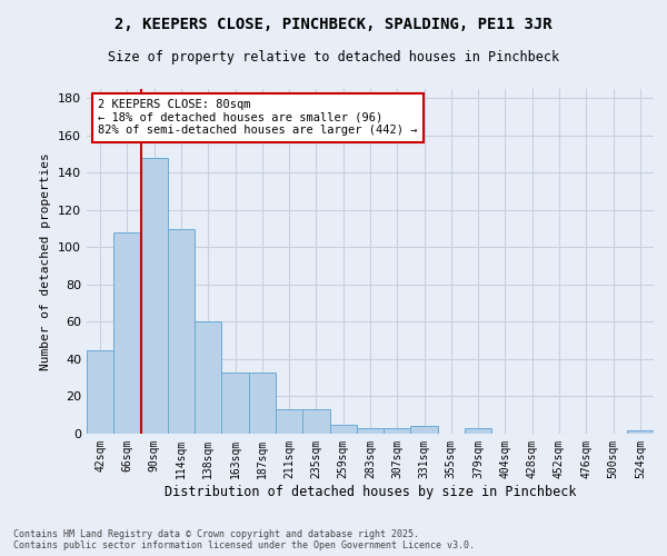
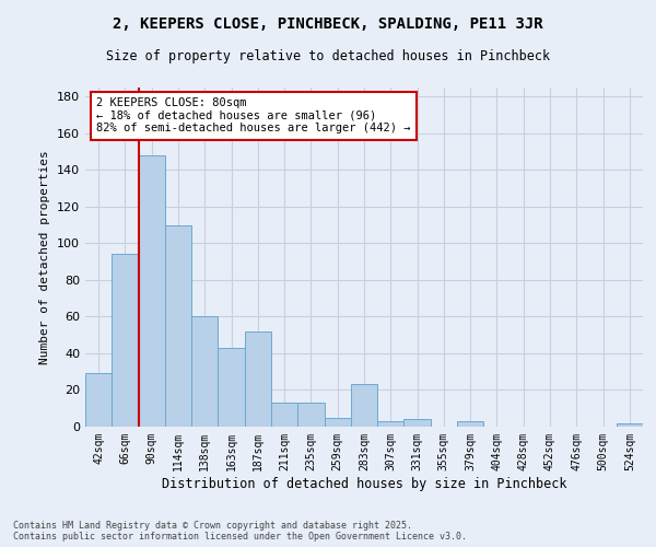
42sqm: 45 -> 29
66sqm: 108 -> 94
163sqm: 33 -> 43
187sqm: 33 -> 52
283sqm: 3 -> 23
